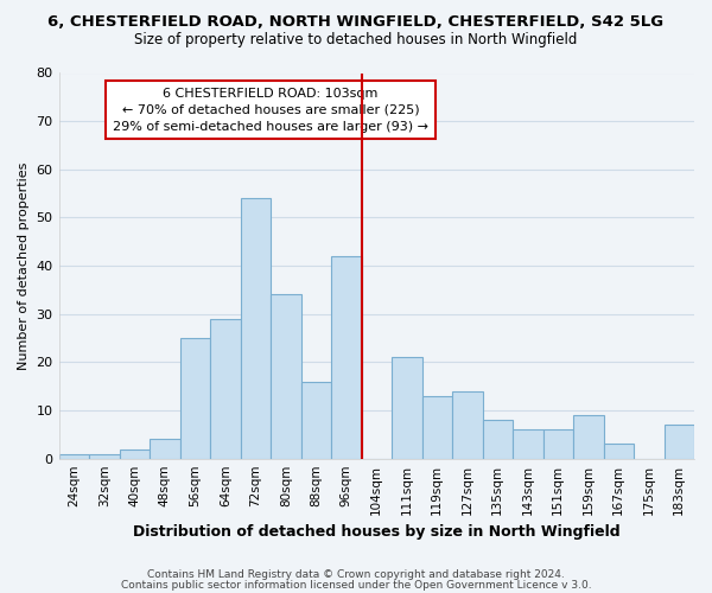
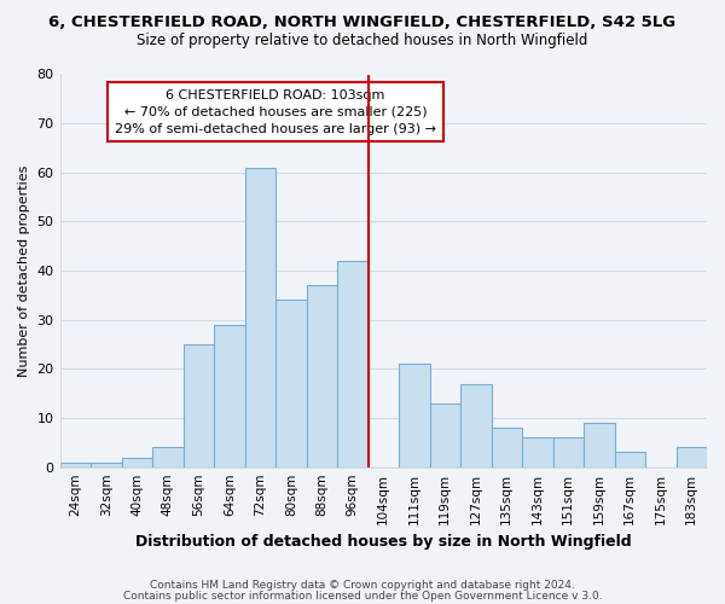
72sqm: 54 -> 61
88sqm: 16 -> 37
127sqm: 14 -> 17
183sqm: 7 -> 4
